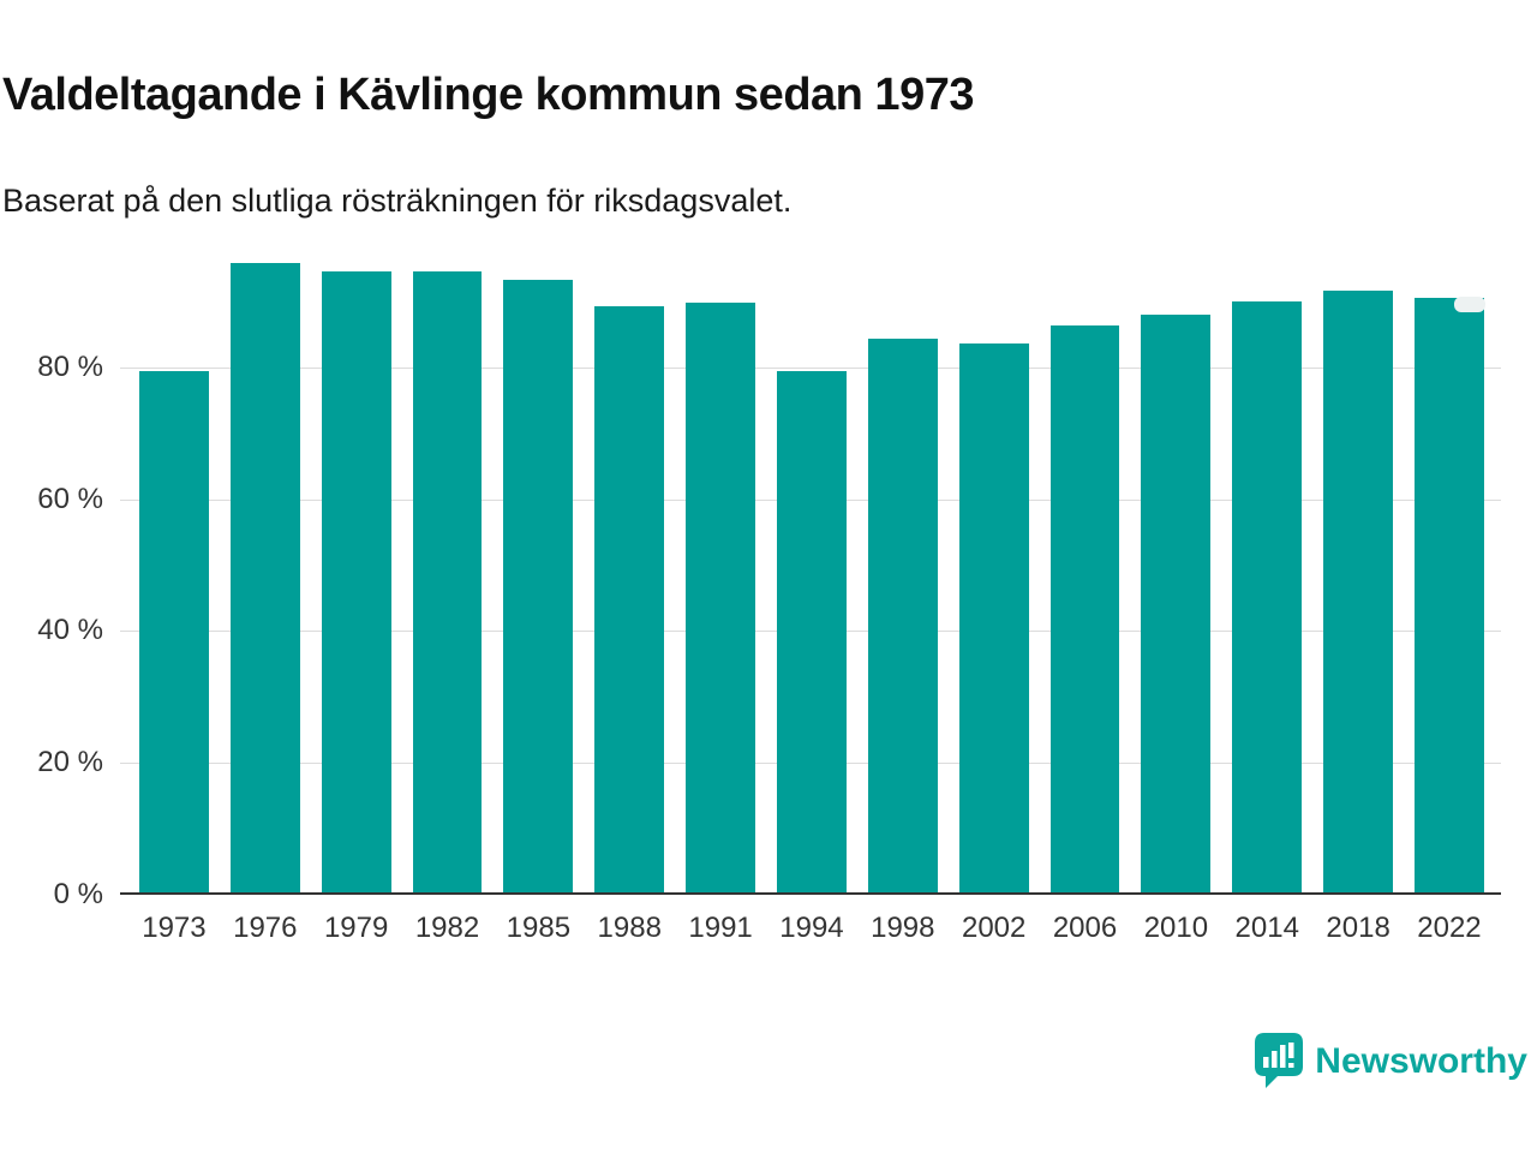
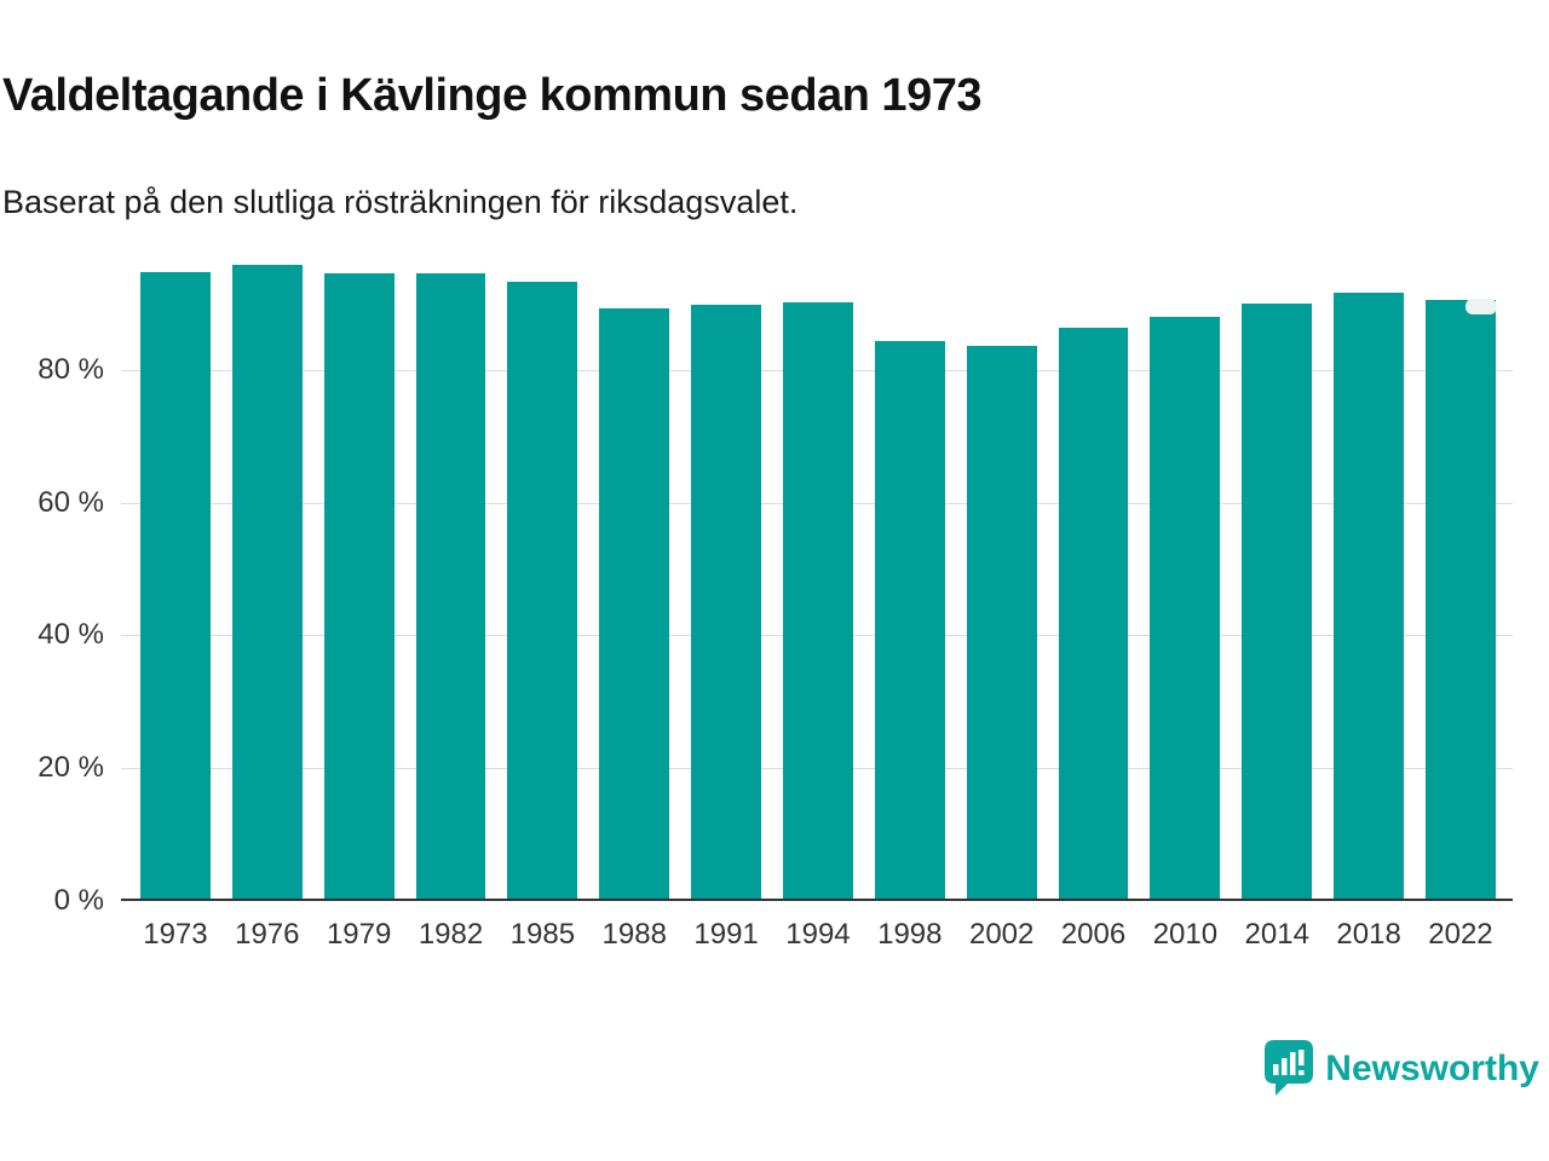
1973: 79% -> 94%
1994: 79% -> 90%
